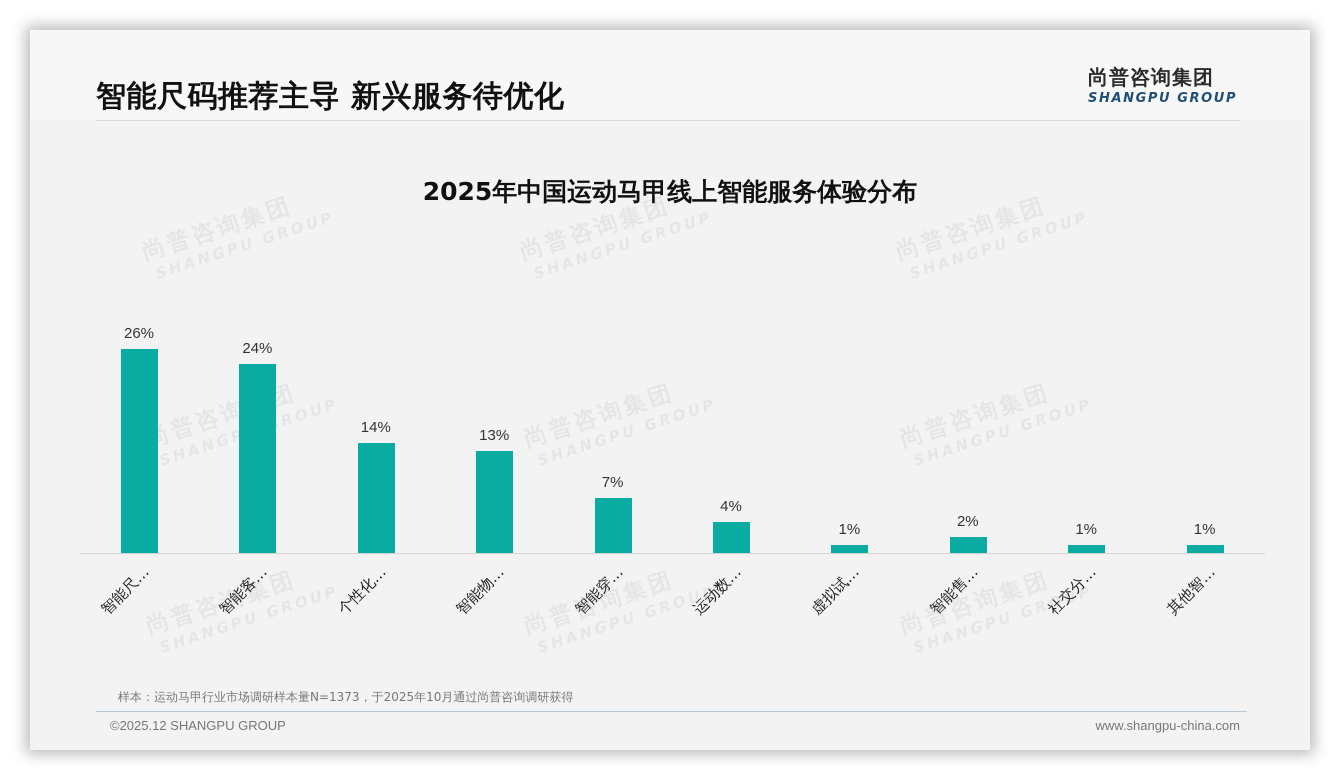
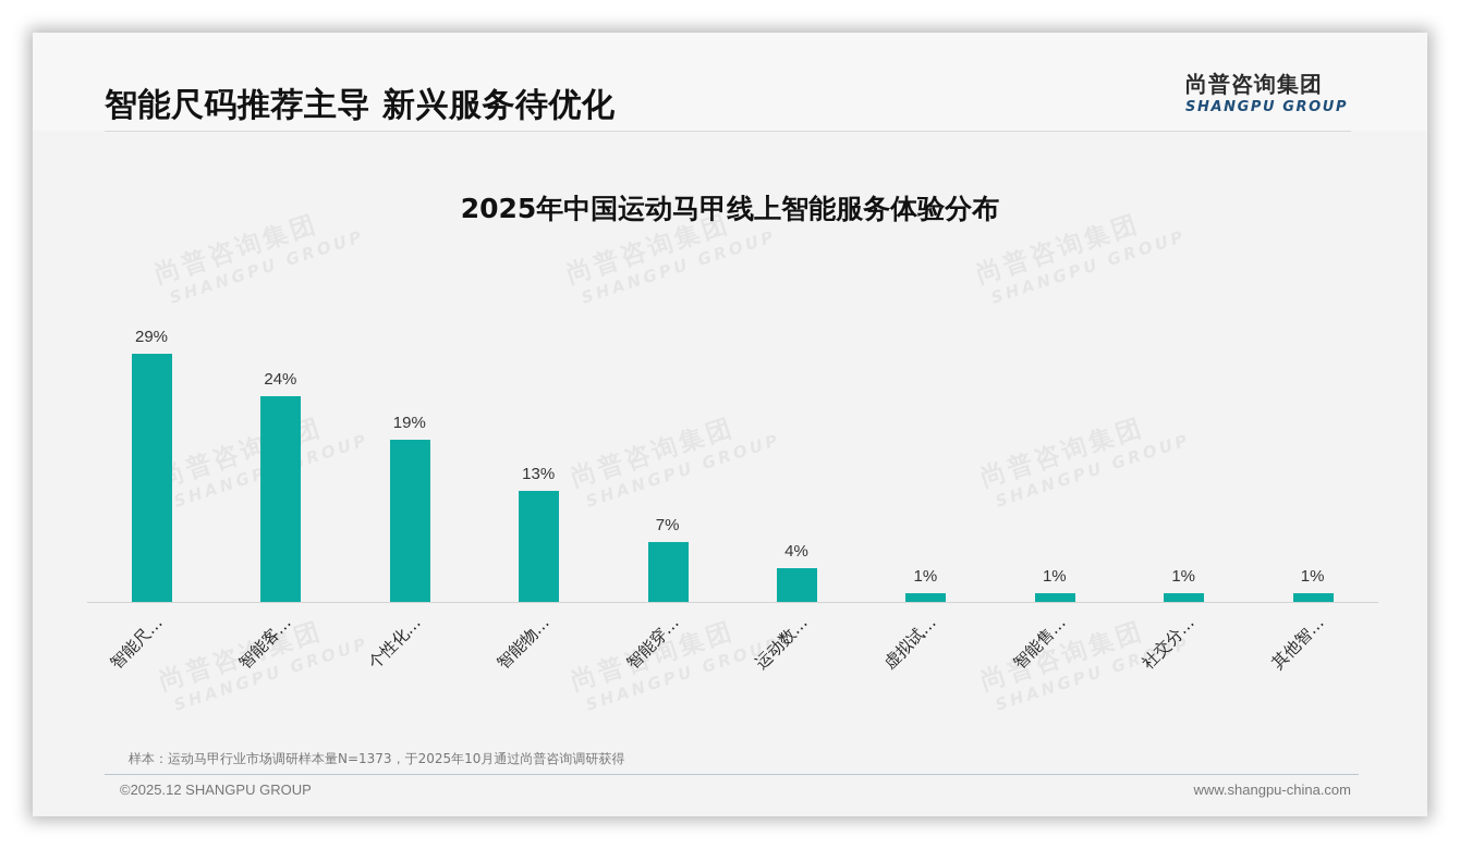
智能尺…: 26% -> 29%
个性化…: 14% -> 19%
智能售…: 2% -> 1%
